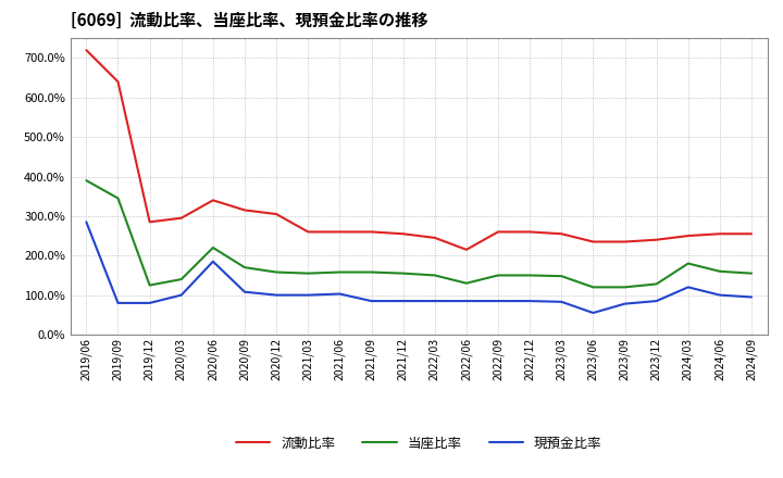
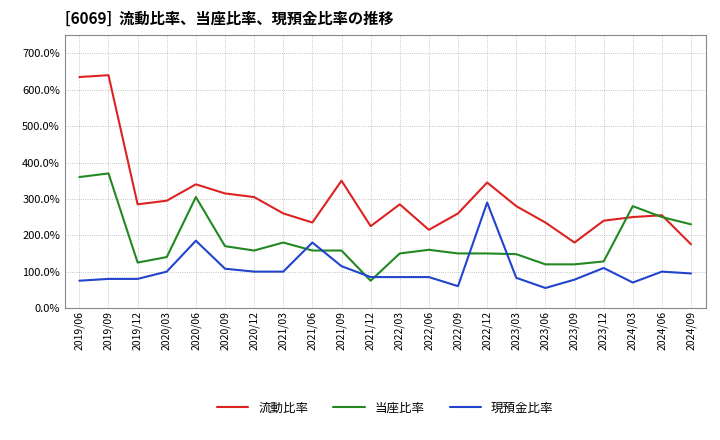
流動比率/2019/06: 720% -> 635%
当座比率/2019/06: 390% -> 360%
現預金比率/2019/06: 285% -> 75%
当座比率/2019/09: 345% -> 370%
当座比率/2020/06: 220% -> 305%
当座比率/2021/03: 155% -> 180%
流動比率/2021/06: 260% -> 235%
現預金比率/2021/06: 103% -> 180%
流動比率/2021/09: 260% -> 350%
現預金比率/2021/09: 85% -> 115%
流動比率/2021/12: 255% -> 225%
当座比率/2021/12: 155% -> 75%
流動比率/2022/03: 245% -> 285%
当座比率/2022/06: 130% -> 160%
現預金比率/2022/09: 85% -> 60%
流動比率/2022/12: 260% -> 345%
現預金比率/2022/12: 85% -> 290%
流動比率/2023/03: 255% -> 280%
流動比率/2023/09: 235% -> 180%
現預金比率/2023/12: 85% -> 110%
当座比率/2024/03: 180% -> 280%
現預金比率/2024/03: 120% -> 70%
当座比率/2024/06: 160% -> 250%
流動比率/2024/09: 255% -> 175%
当座比率/2024/09: 155% -> 230%
